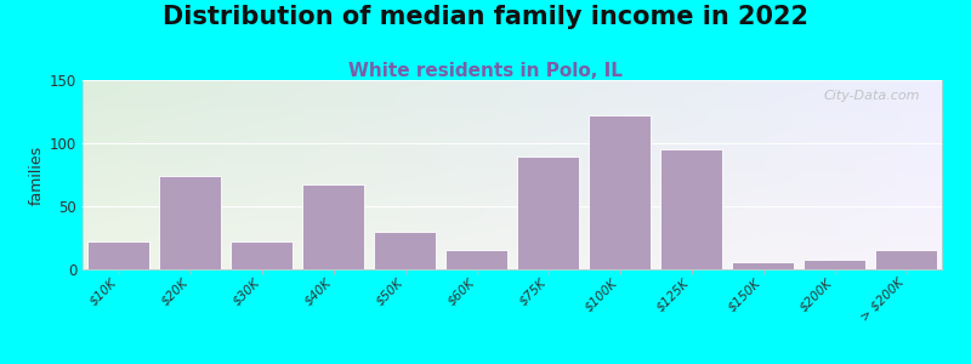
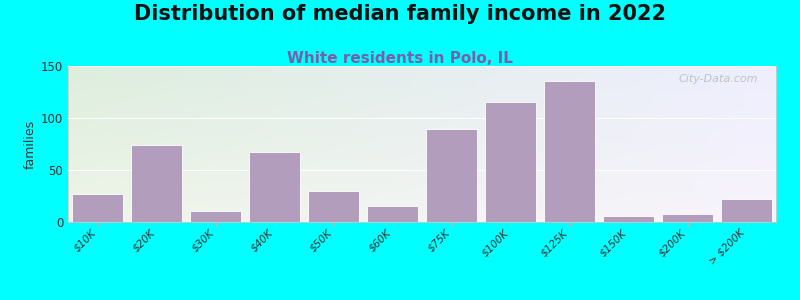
$10K: 22 -> 27
$30K: 22 -> 11
$100K: 122 -> 115
$125K: 95 -> 136
> $200K: 15 -> 22
